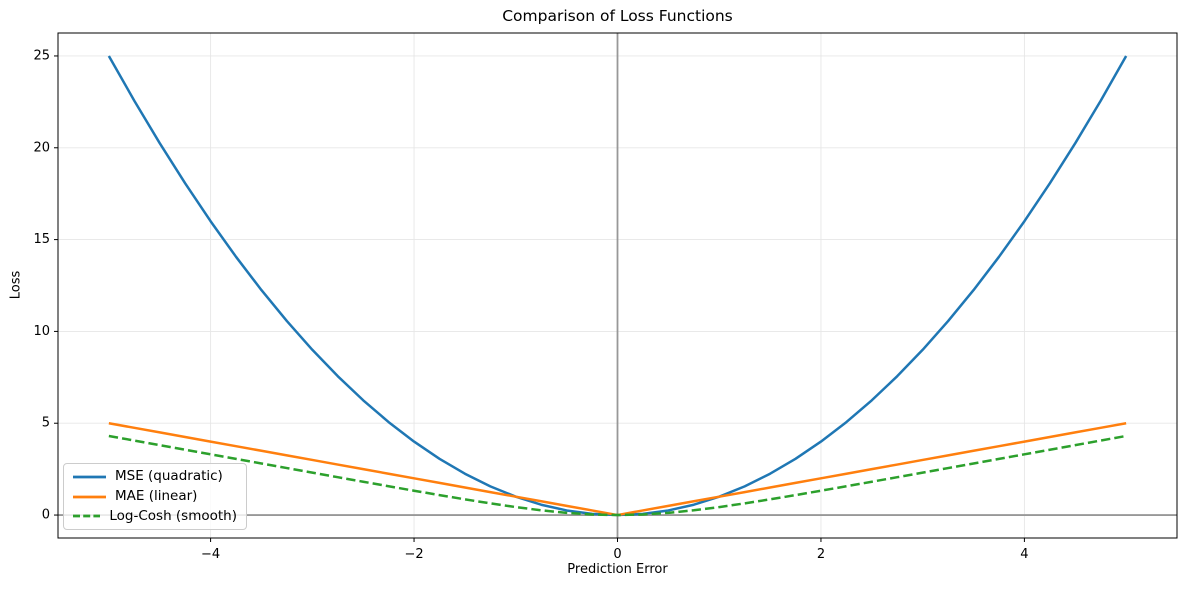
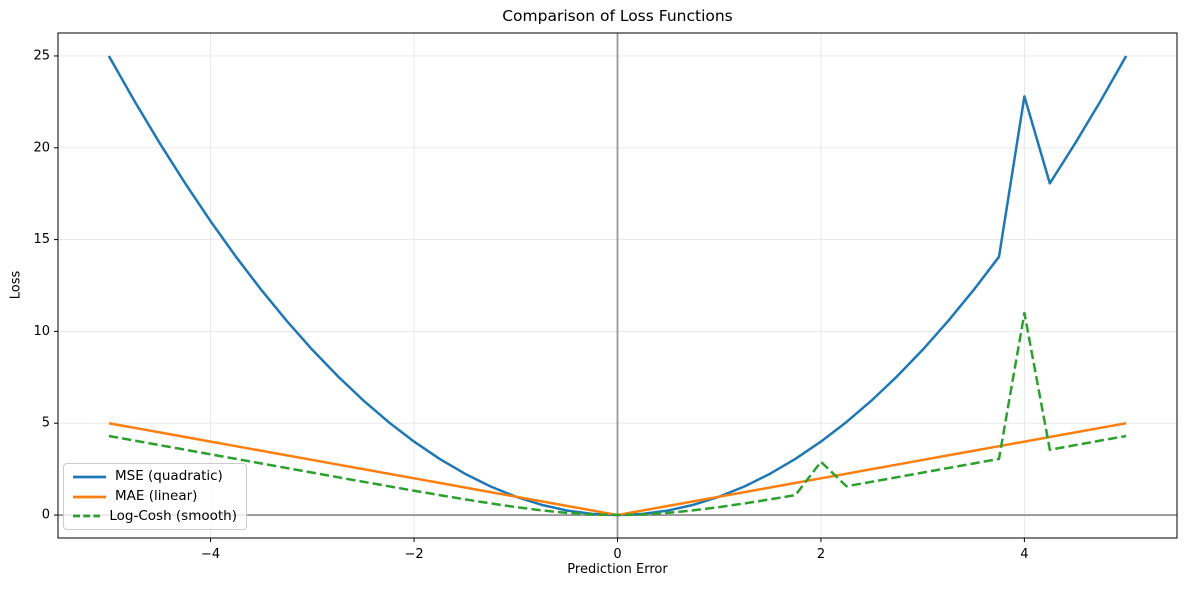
Log-Cosh (smooth)/2: 1.3 -> 2.9
MSE (quadratic)/4: 16.0 -> 22.8
Log-Cosh (smooth)/4: 3.3 -> 11.0
